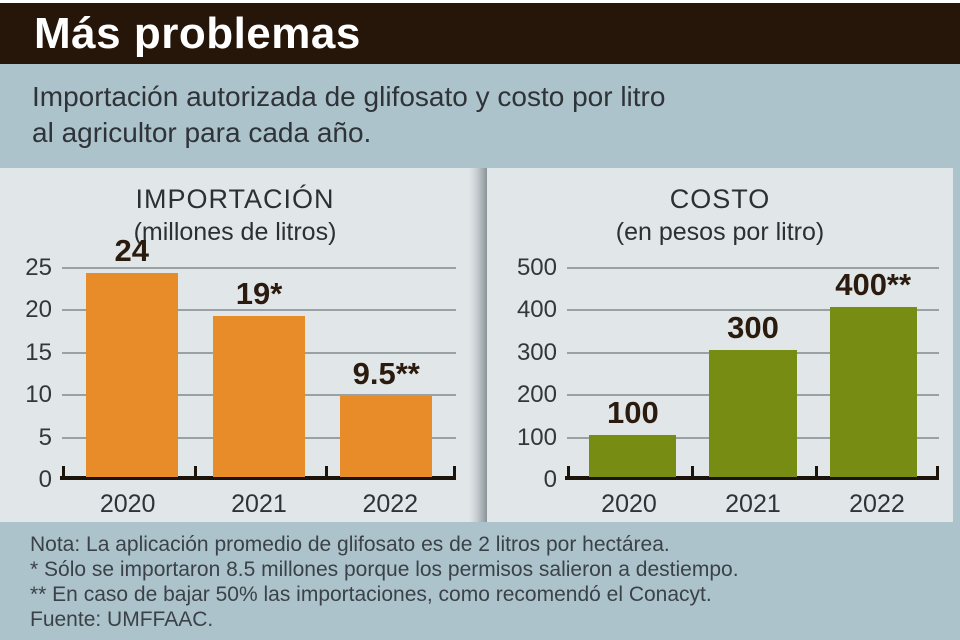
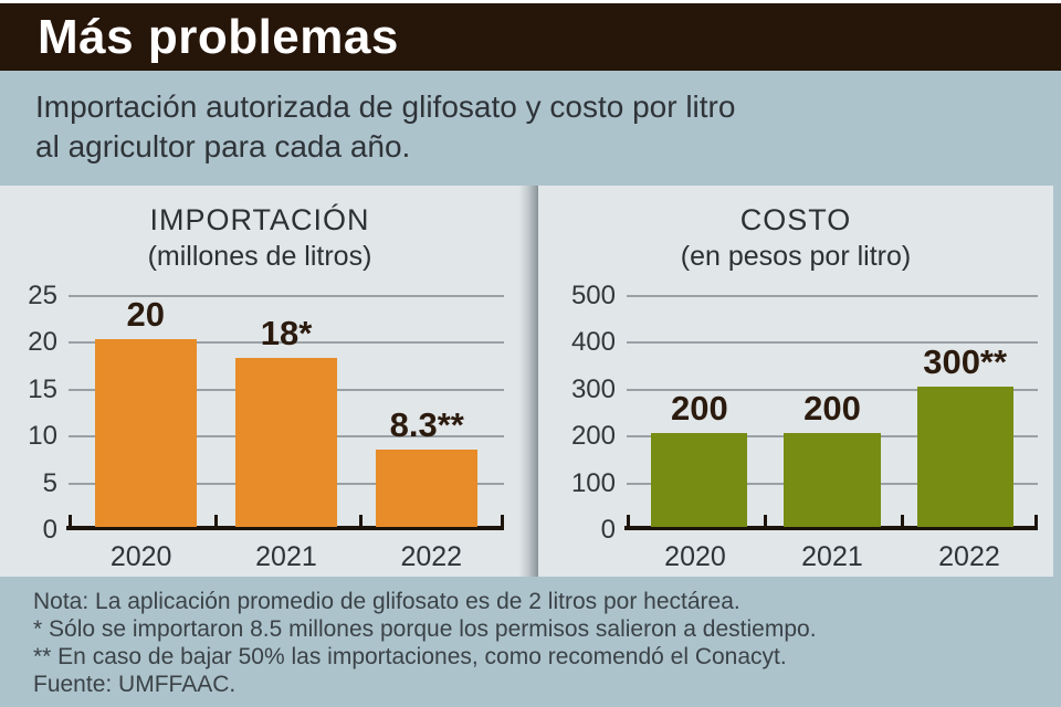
IMPORTACIÓN/2020: 24 -> 20
IMPORTACIÓN/2021: 19 -> 18
IMPORTACIÓN/2022: 9.5 -> 8.3
COSTO/2020: 100 -> 200
COSTO/2021: 300 -> 200
COSTO/2022: 400 -> 300
